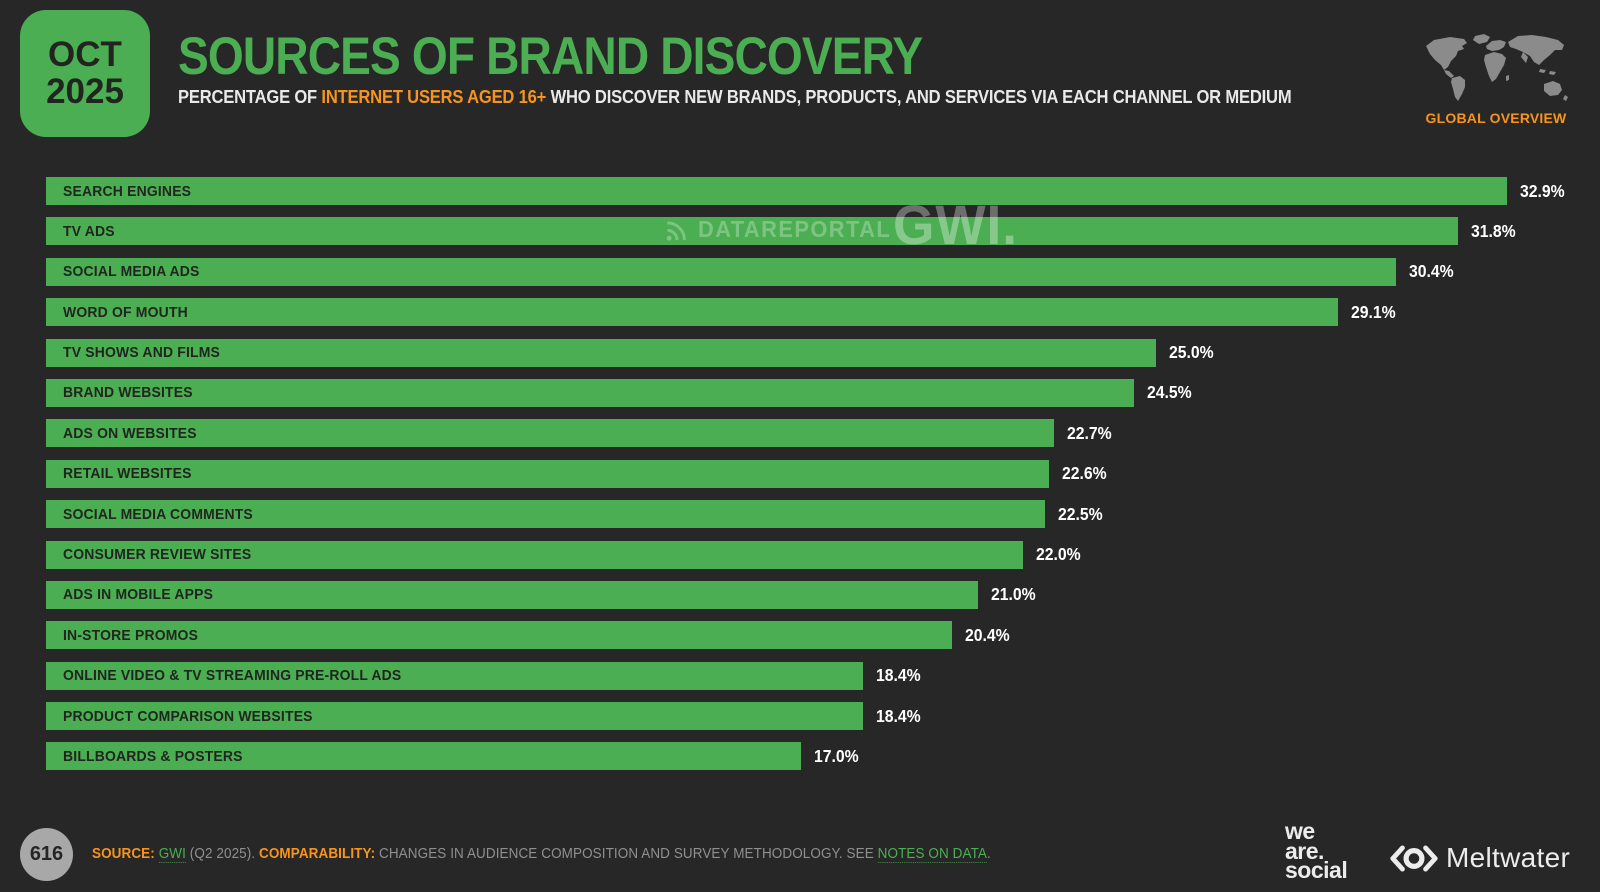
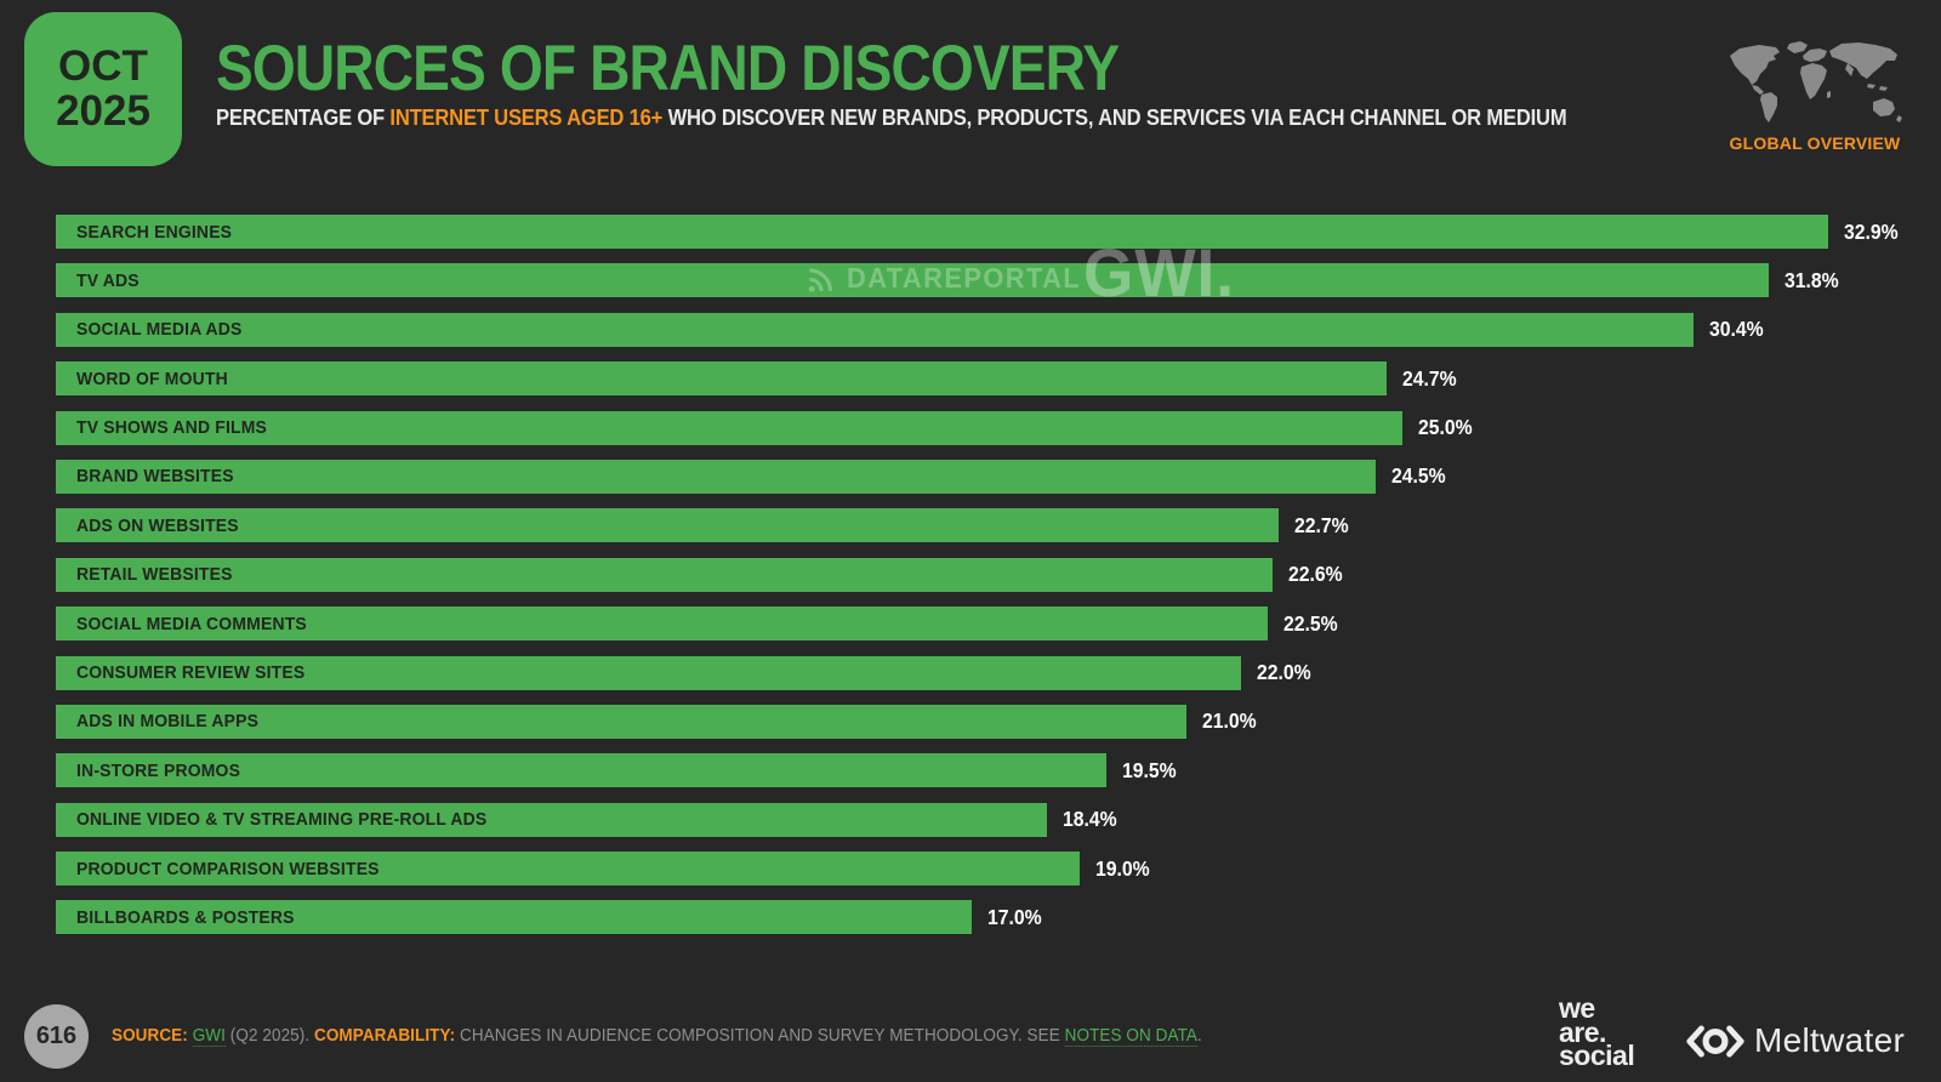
WORD OF MOUTH: 29.1% -> 24.7%
IN-STORE PROMOS: 20.4% -> 19.5%
PRODUCT COMPARISON WEBSITES: 18.4% -> 19.0%
